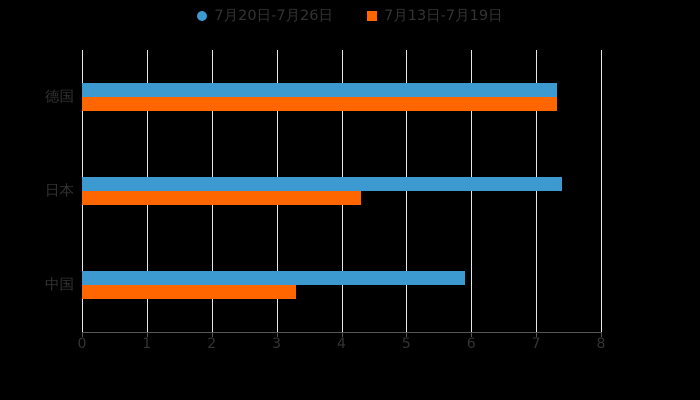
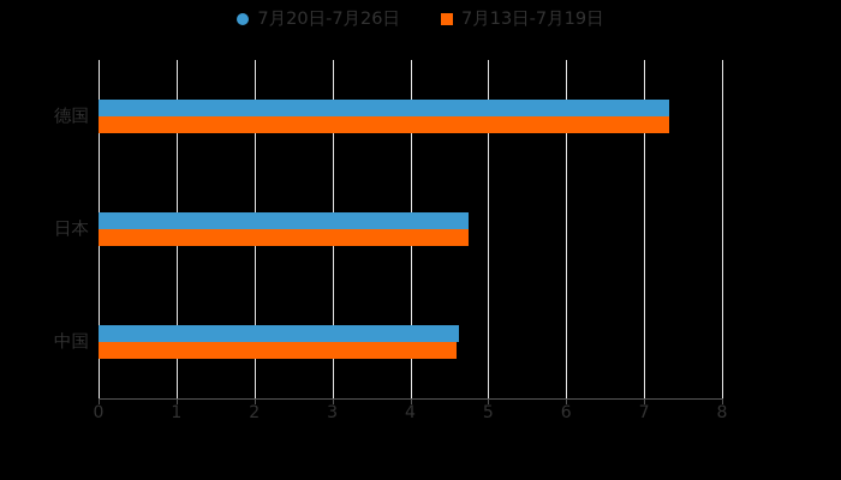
7月20日-7月26日/日本: 7.4 -> 4.8
7月13日-7月19日/日本: 4.3 -> 4.8
7月20日-7月26日/中国: 5.9 -> 4.6
7月13日-7月19日/中国: 3.3 -> 4.6
